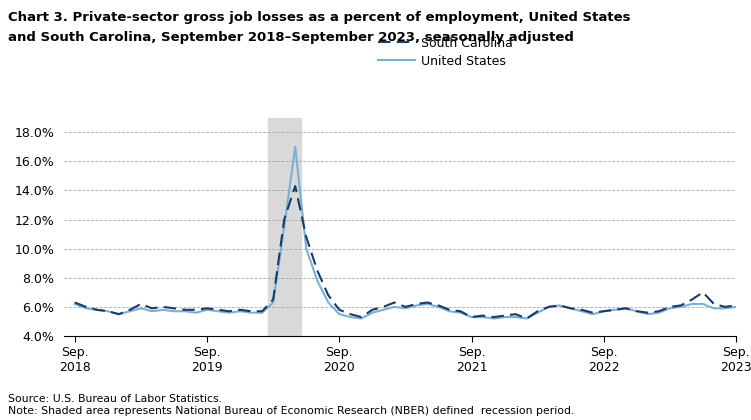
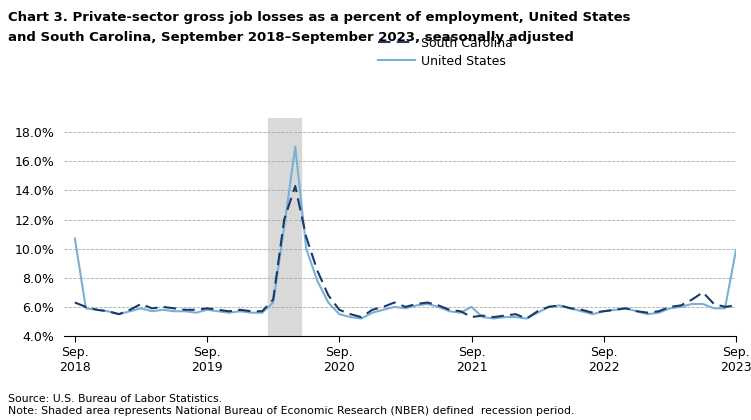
United States/Sep. 2018: 6.2% -> 10.7%
United States/Sep. 2021: 5.3% -> 6.0%
United States/Sep. 2023: 6.0% -> 9.9%
